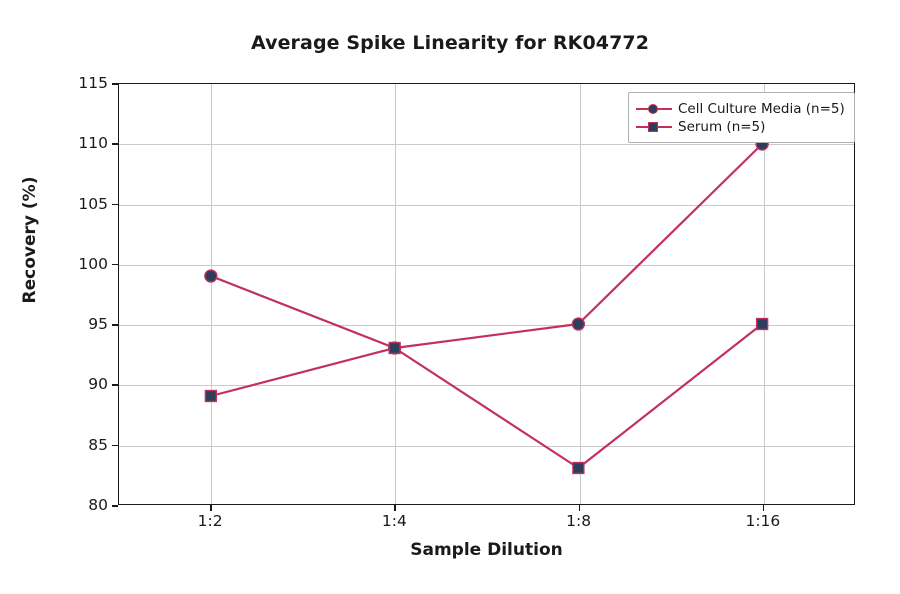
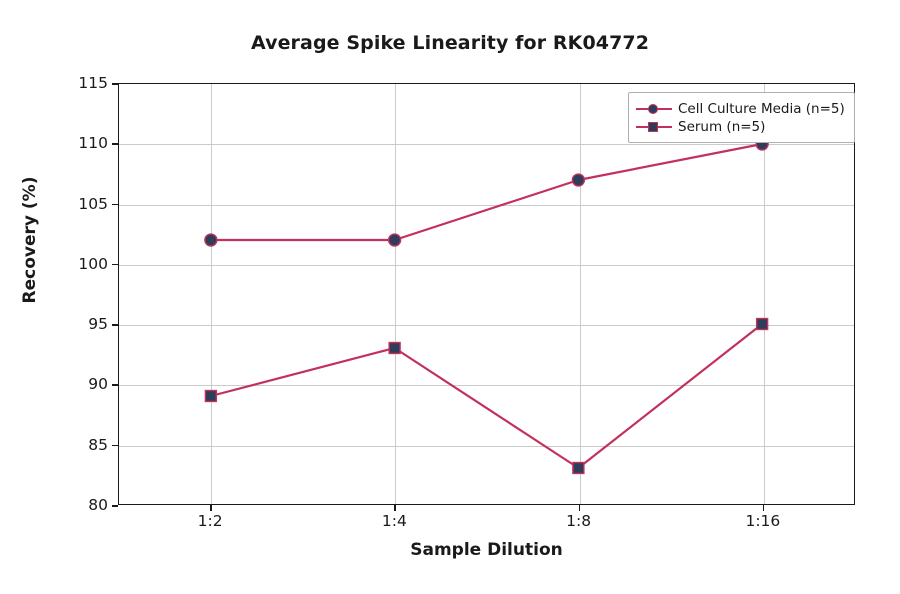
Cell Culture Media (n=5)/1:2: 99 -> 102
Cell Culture Media (n=5)/1:4: 93 -> 102
Cell Culture Media (n=5)/1:8: 95 -> 107
